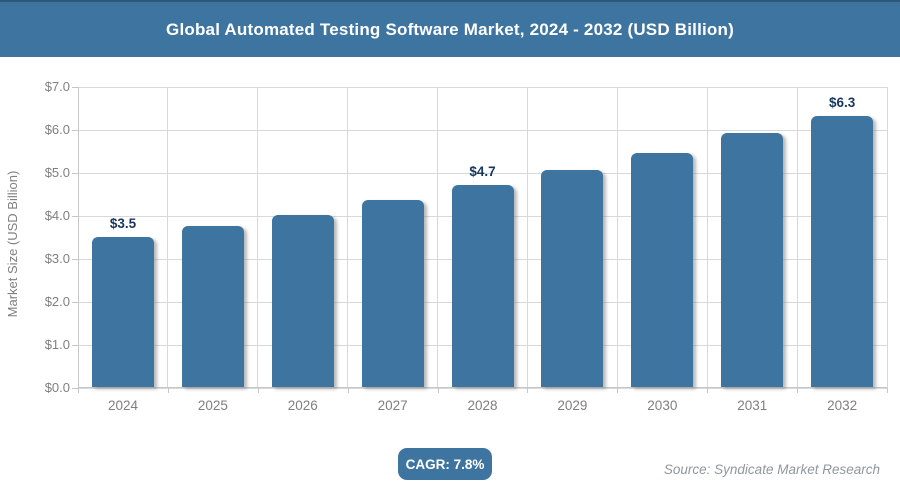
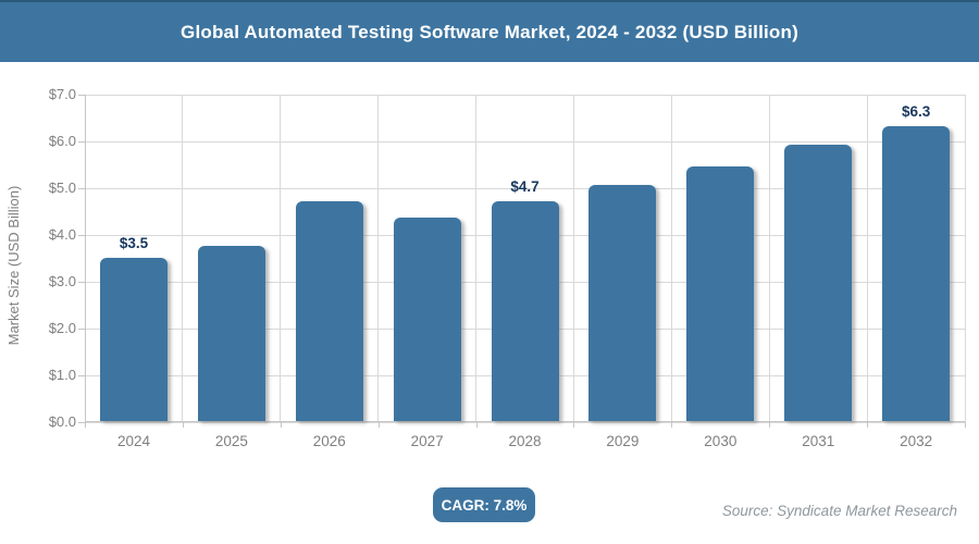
2026: $4.0 -> $4.7
